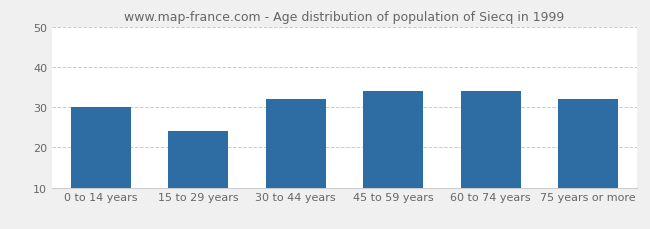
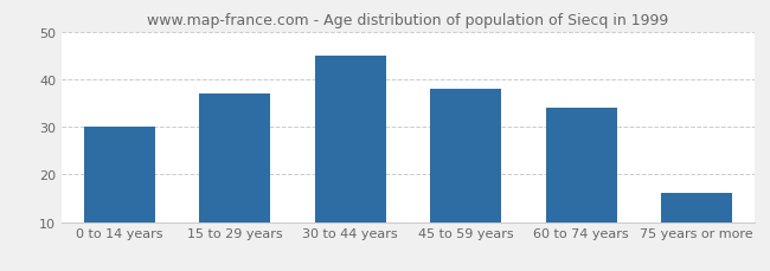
15 to 29 years: 24 -> 37
30 to 44 years: 32 -> 45
45 to 59 years: 34 -> 38
75 years or more: 32 -> 16
